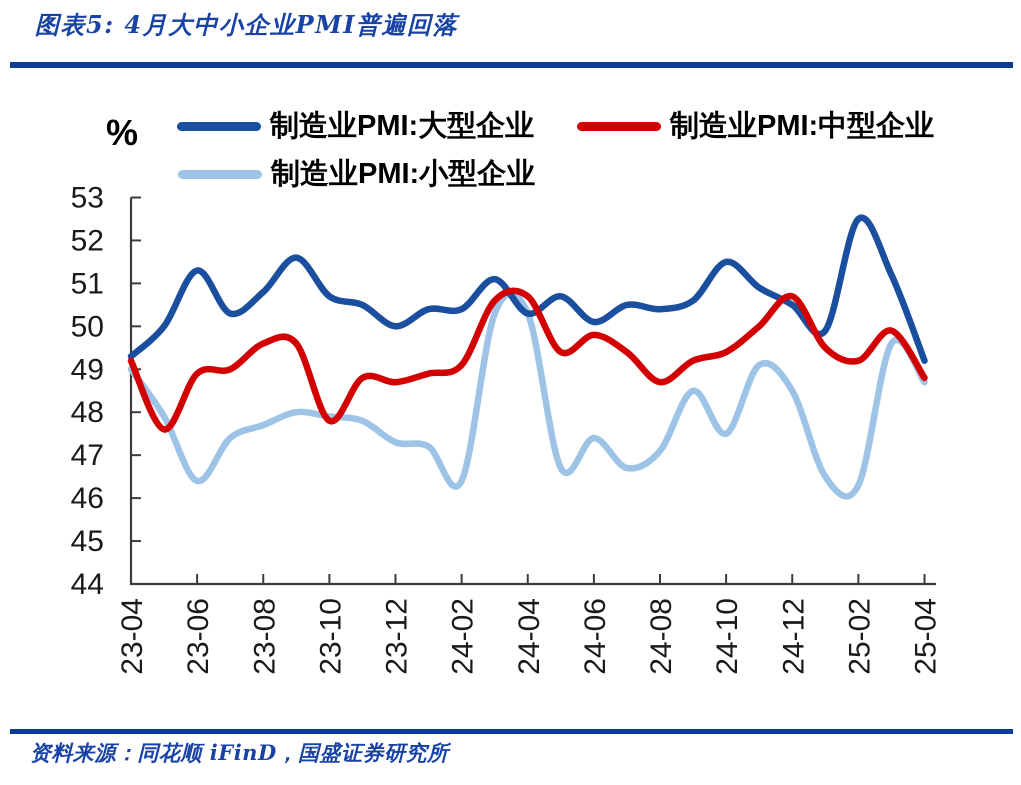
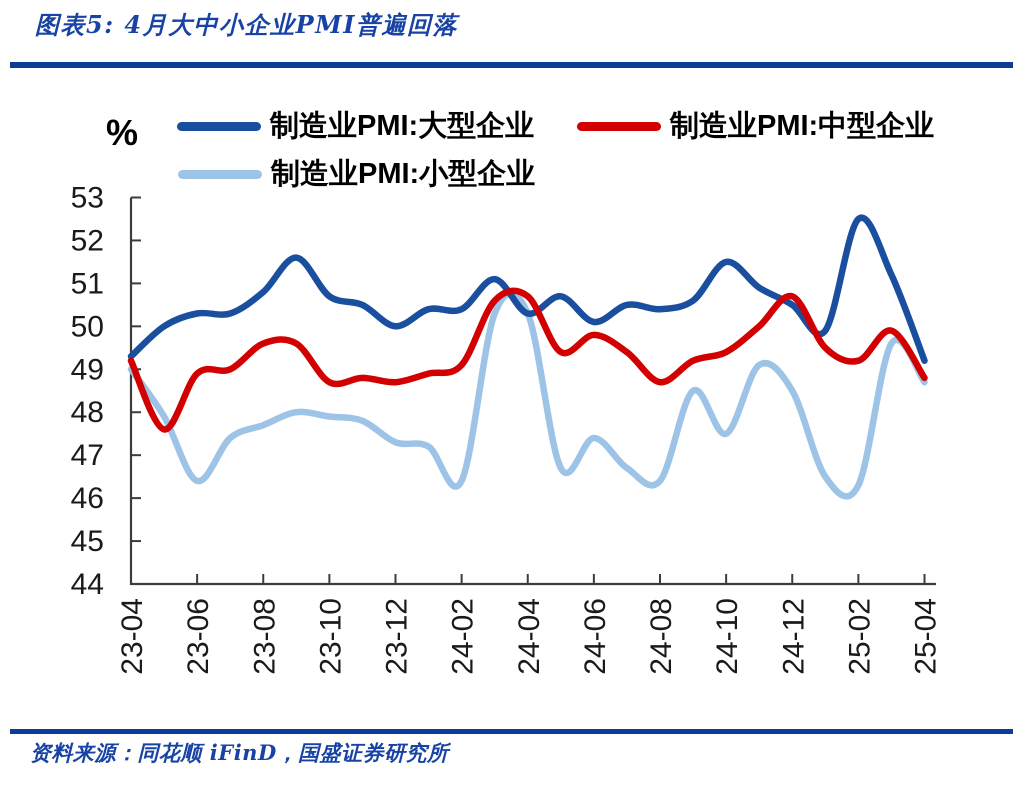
制造业PMI:大型企业/23-06: 51.3 -> 50.3
制造业PMI:中型企业/23-10: 47.8 -> 48.7
制造业PMI:小型企业/24-08: 47.1 -> 46.4
